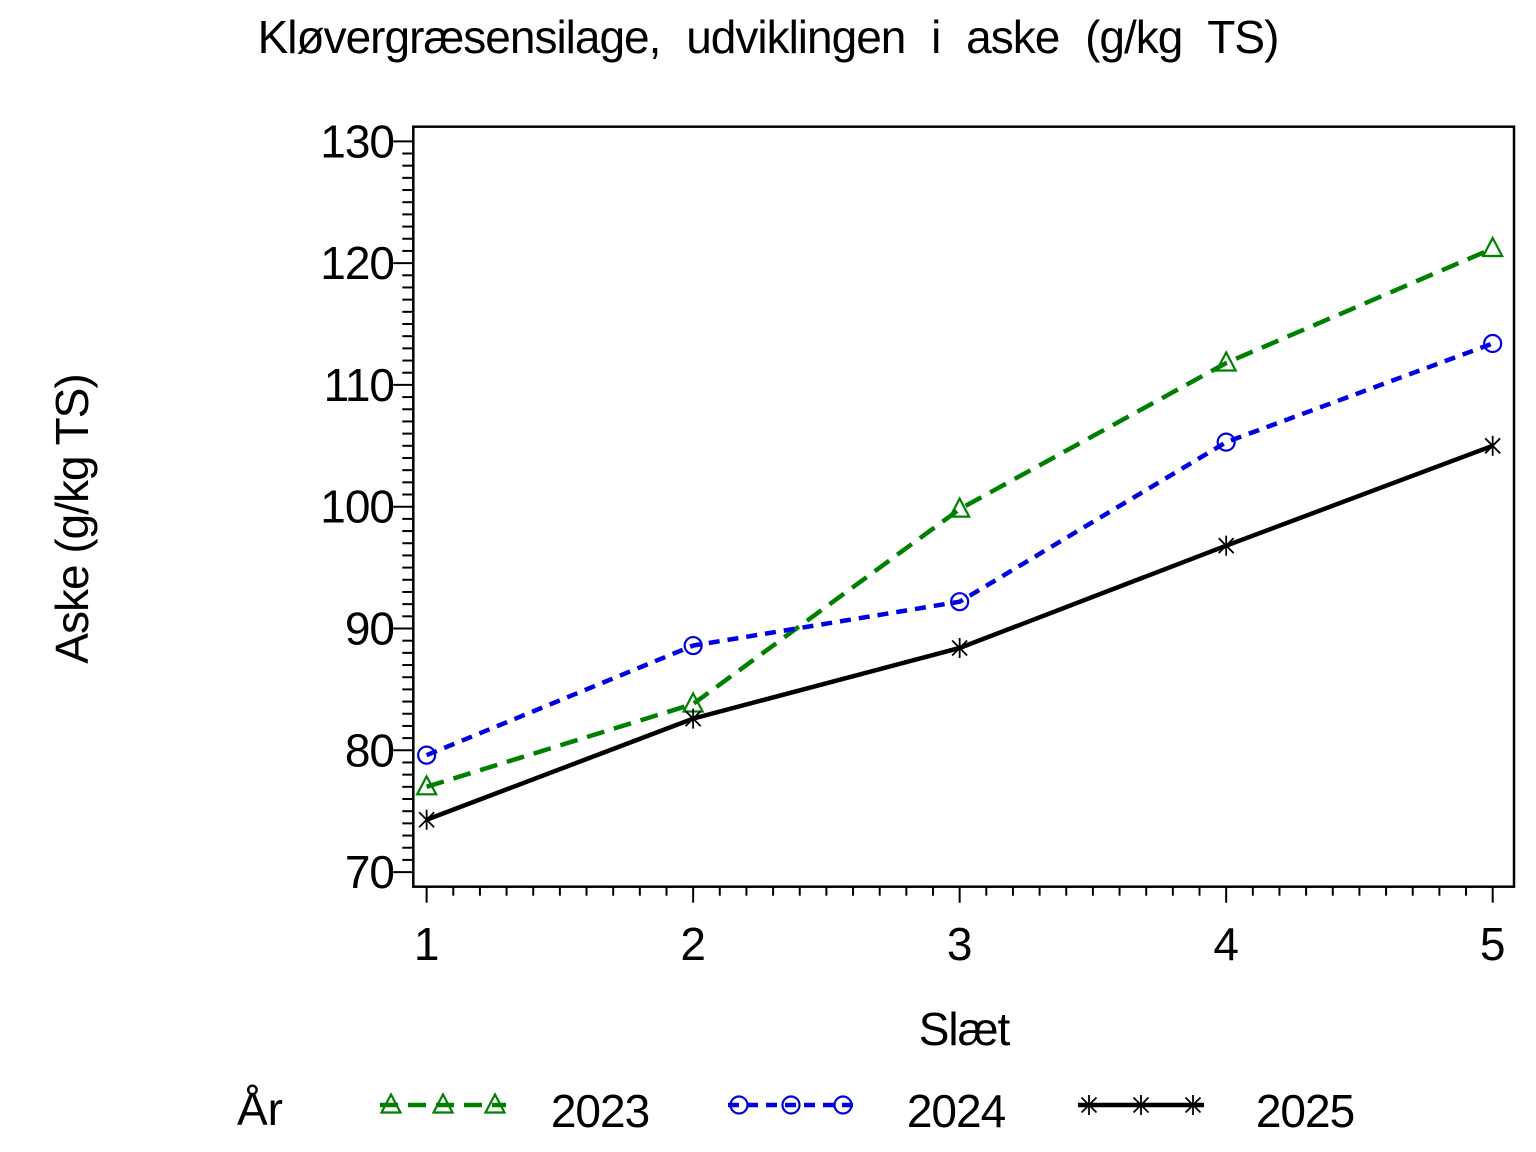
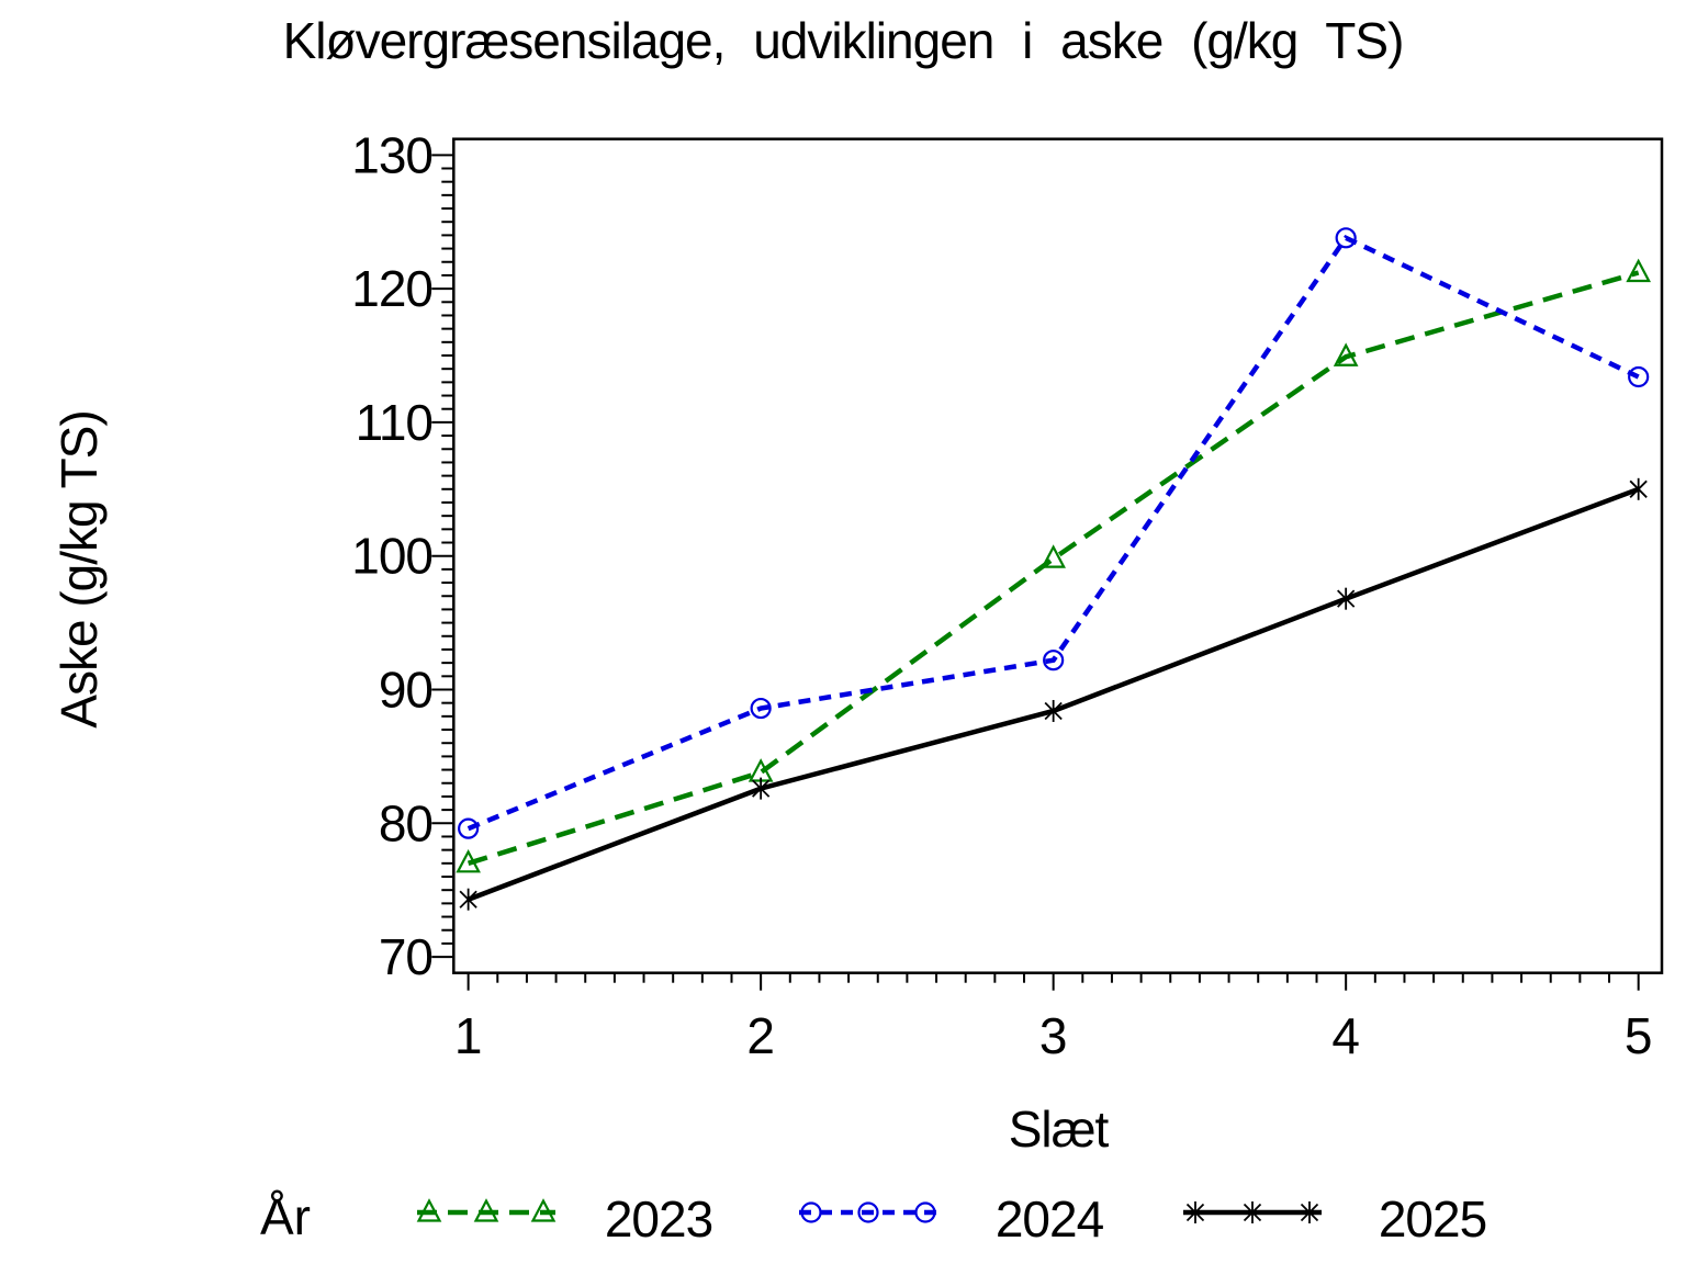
2023/4: 111.8 -> 114.9
2024/4: 105.3 -> 123.8
